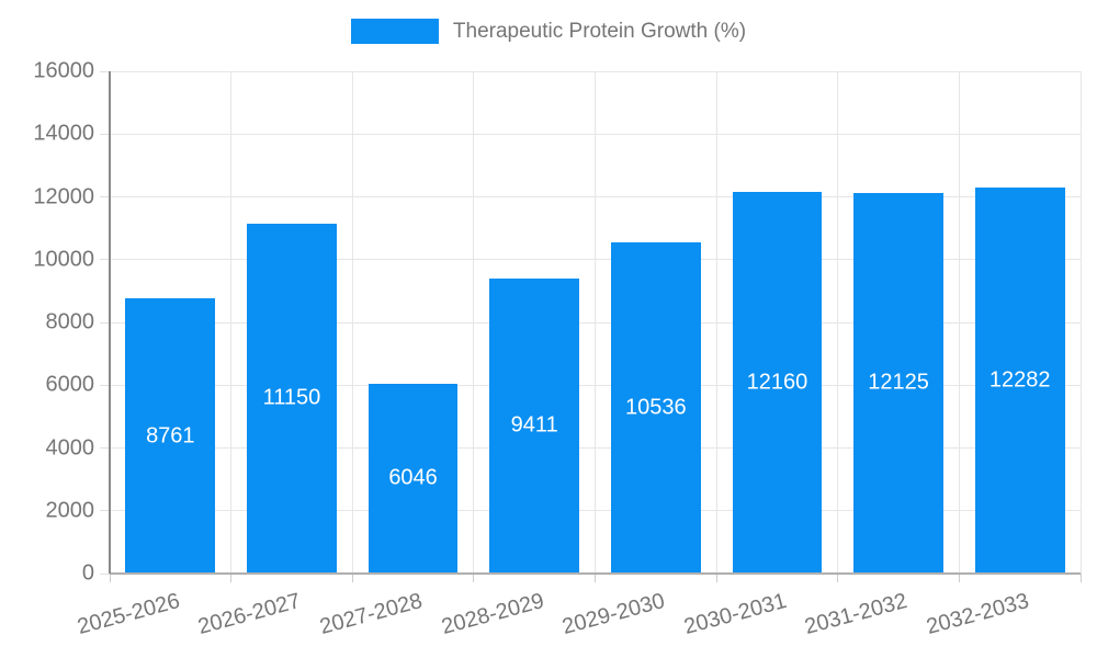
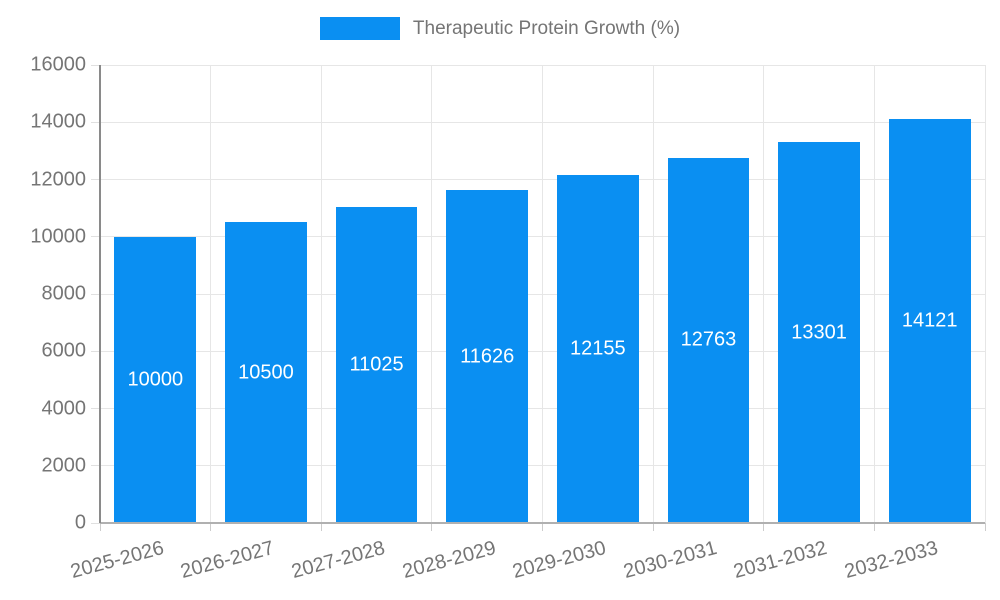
2025-2026: 8761 -> 10000
2026-2027: 11150 -> 10500
2027-2028: 6046 -> 11025
2028-2029: 9411 -> 11626
2029-2030: 10536 -> 12155
2030-2031: 12160 -> 12763
2031-2032: 12125 -> 13301
2032-2033: 12282 -> 14121
